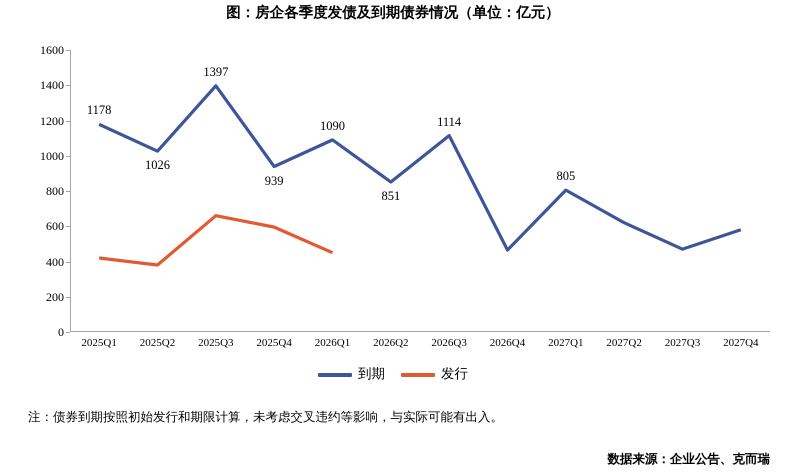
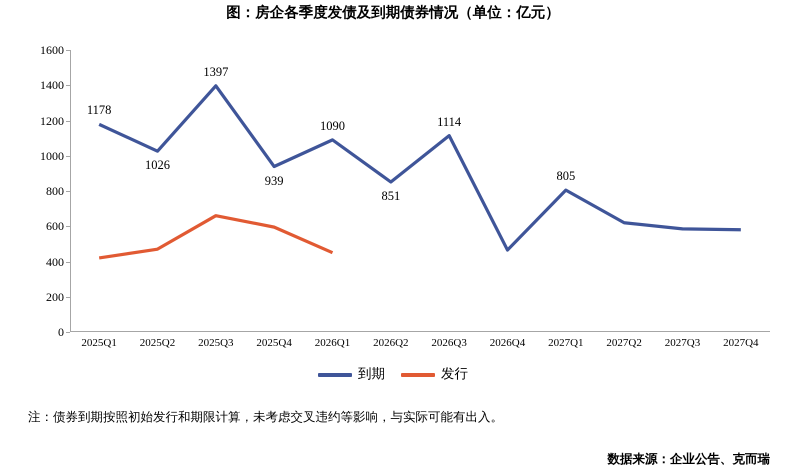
发行/2025Q2: 380 -> 470
到期/2027Q3: 470 -> 580
